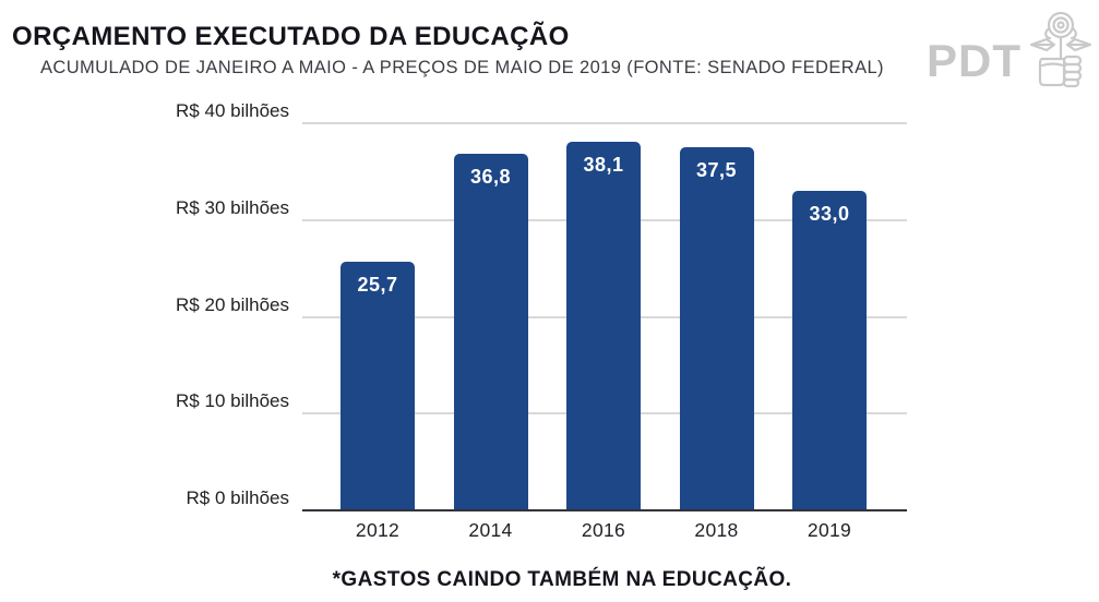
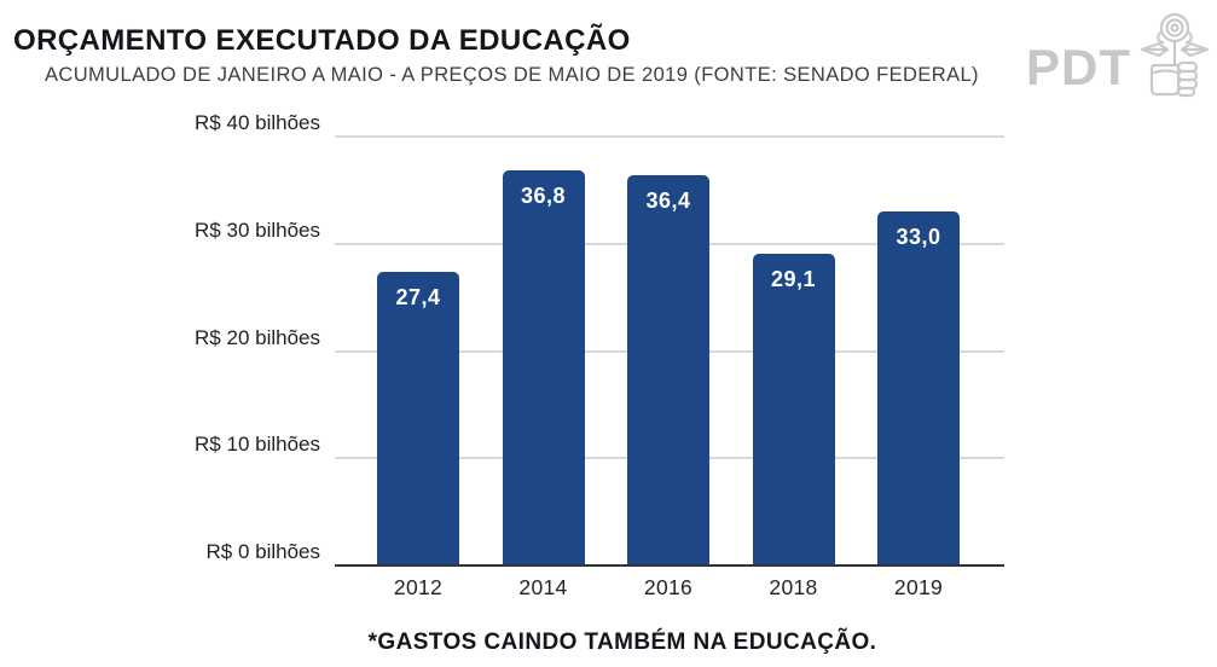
2012: 25,7 -> 27,4
2016: 38,1 -> 36,4
2018: 37,5 -> 29,1
